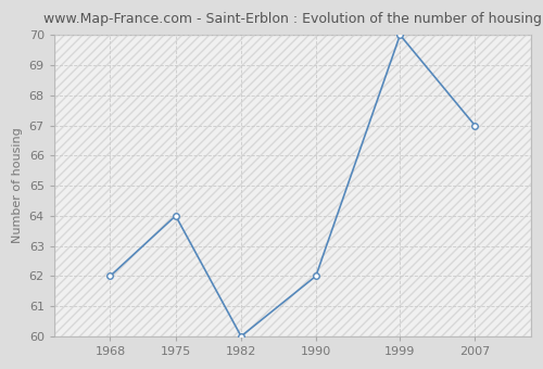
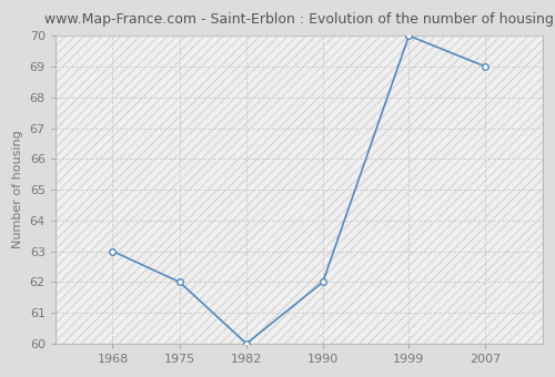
1968: 62 -> 63
1975: 64 -> 62
2007: 67 -> 69
